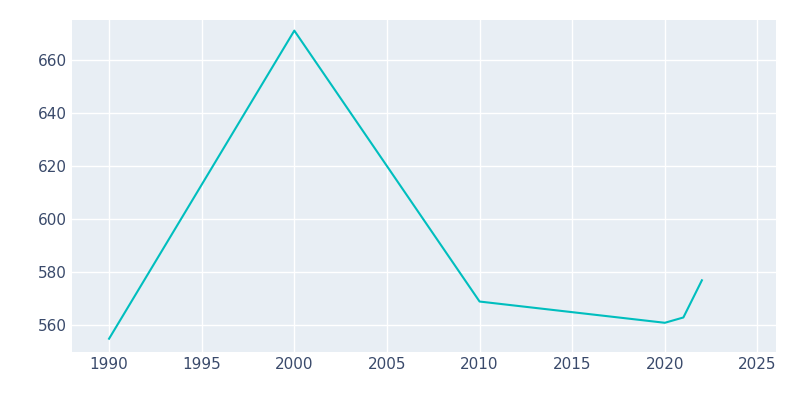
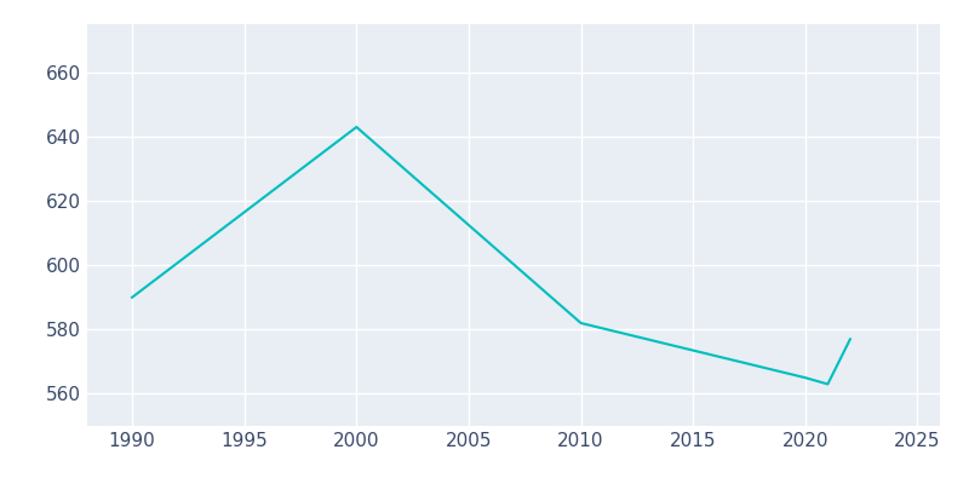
1990: 555 -> 590
2000: 671 -> 643
2010: 569 -> 582
2020: 561 -> 565
